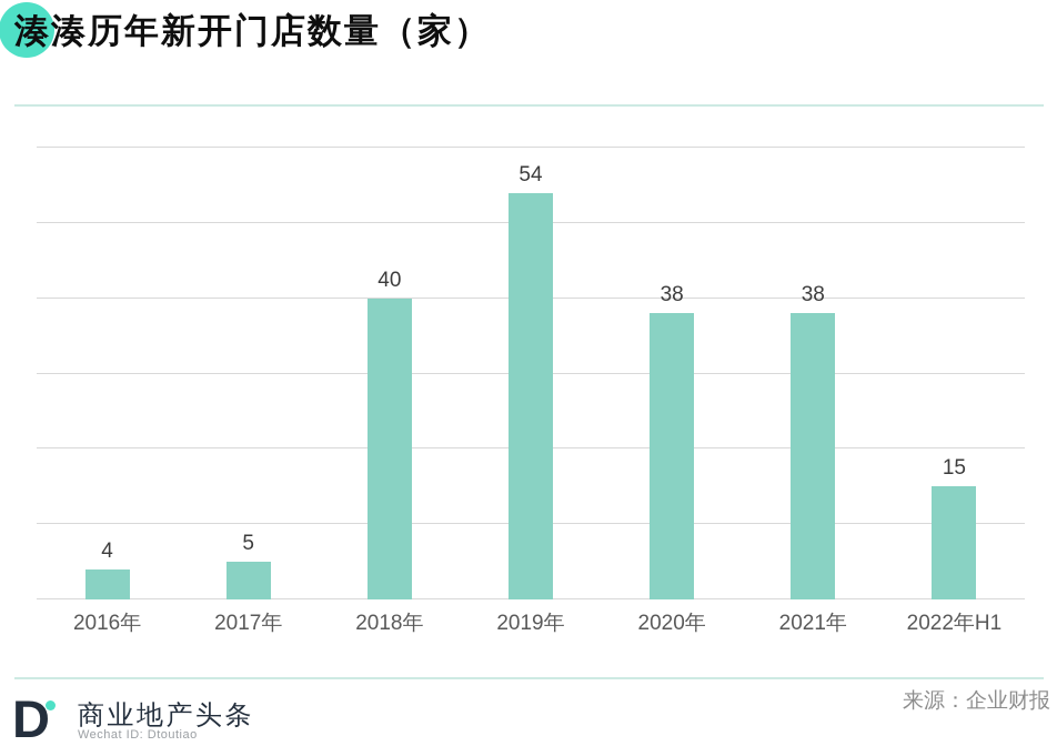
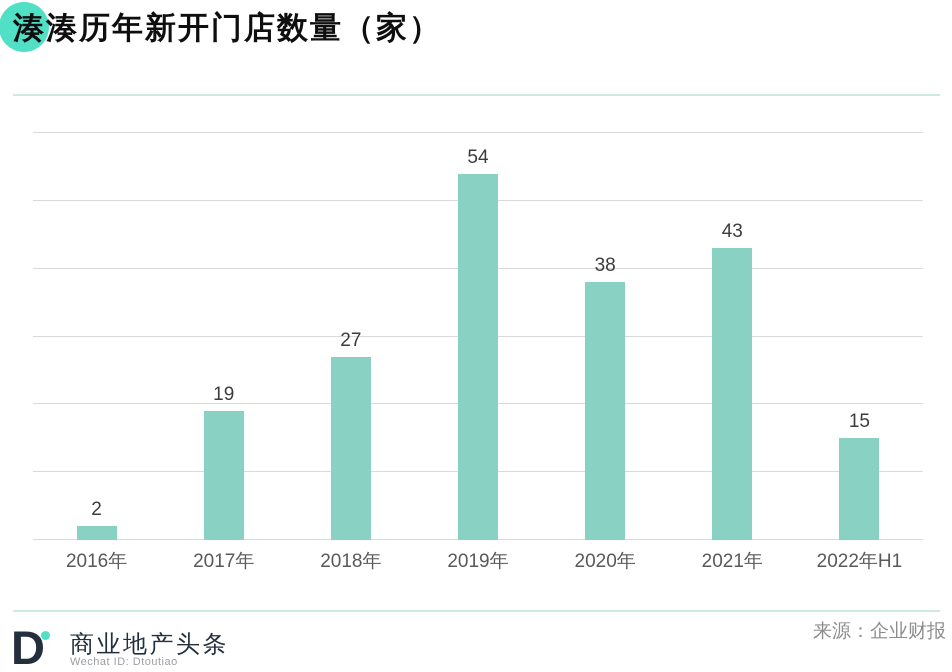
2016年: 4 -> 2
2017年: 5 -> 19
2018年: 40 -> 27
2021年: 38 -> 43
